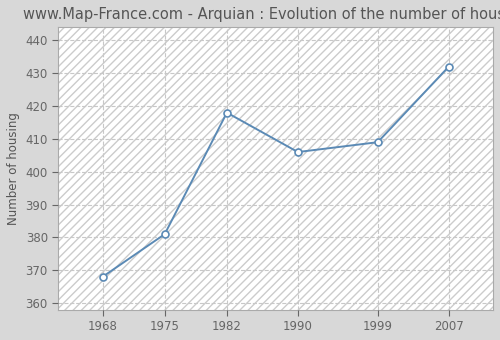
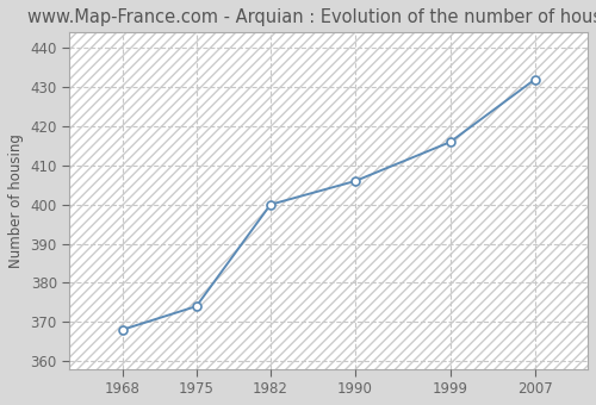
1975: 381 -> 374
1982: 418 -> 400
1999: 409 -> 416
